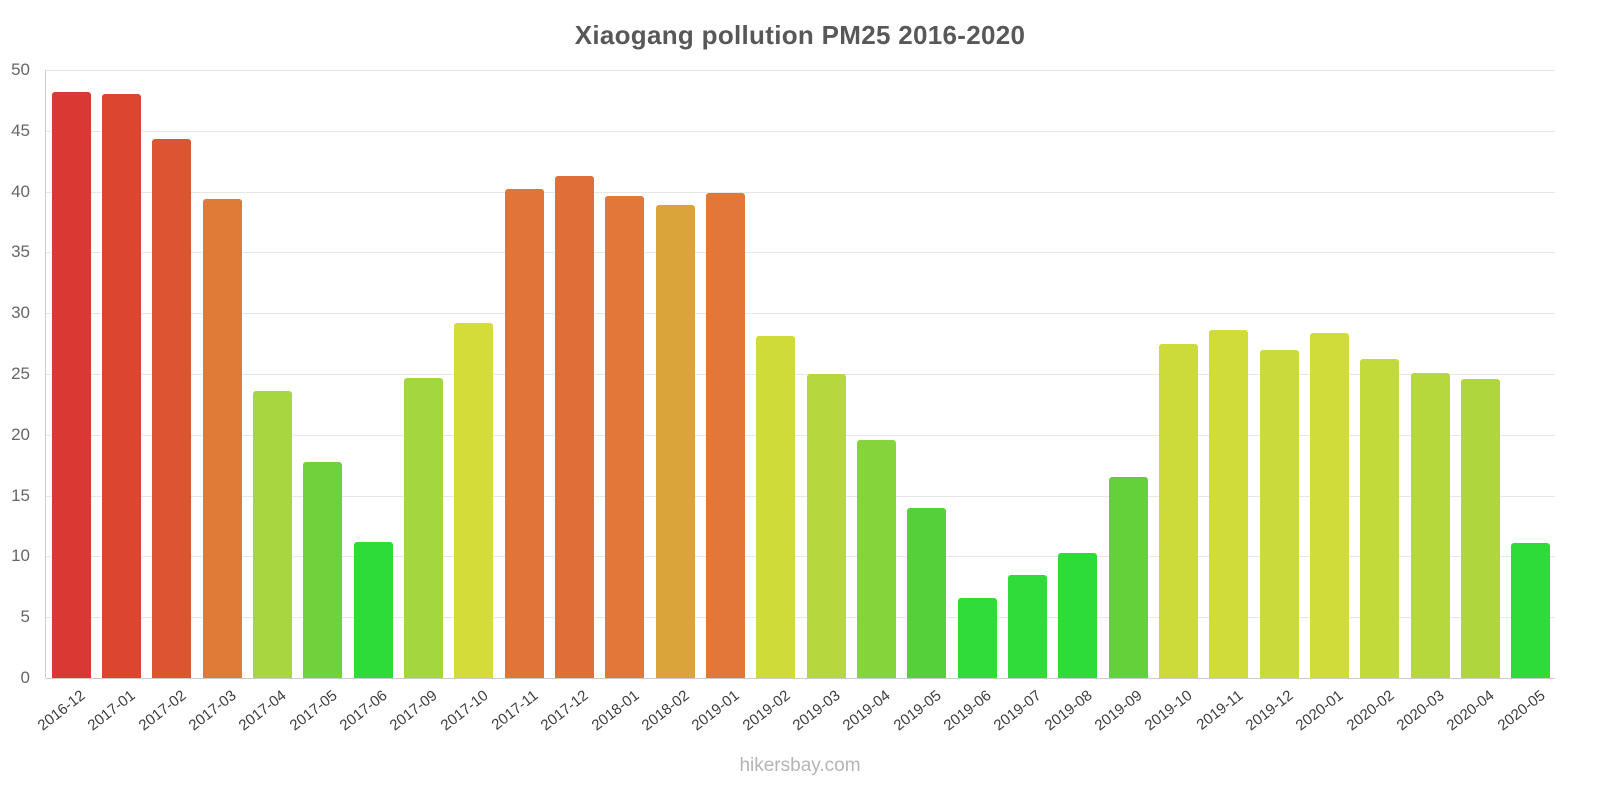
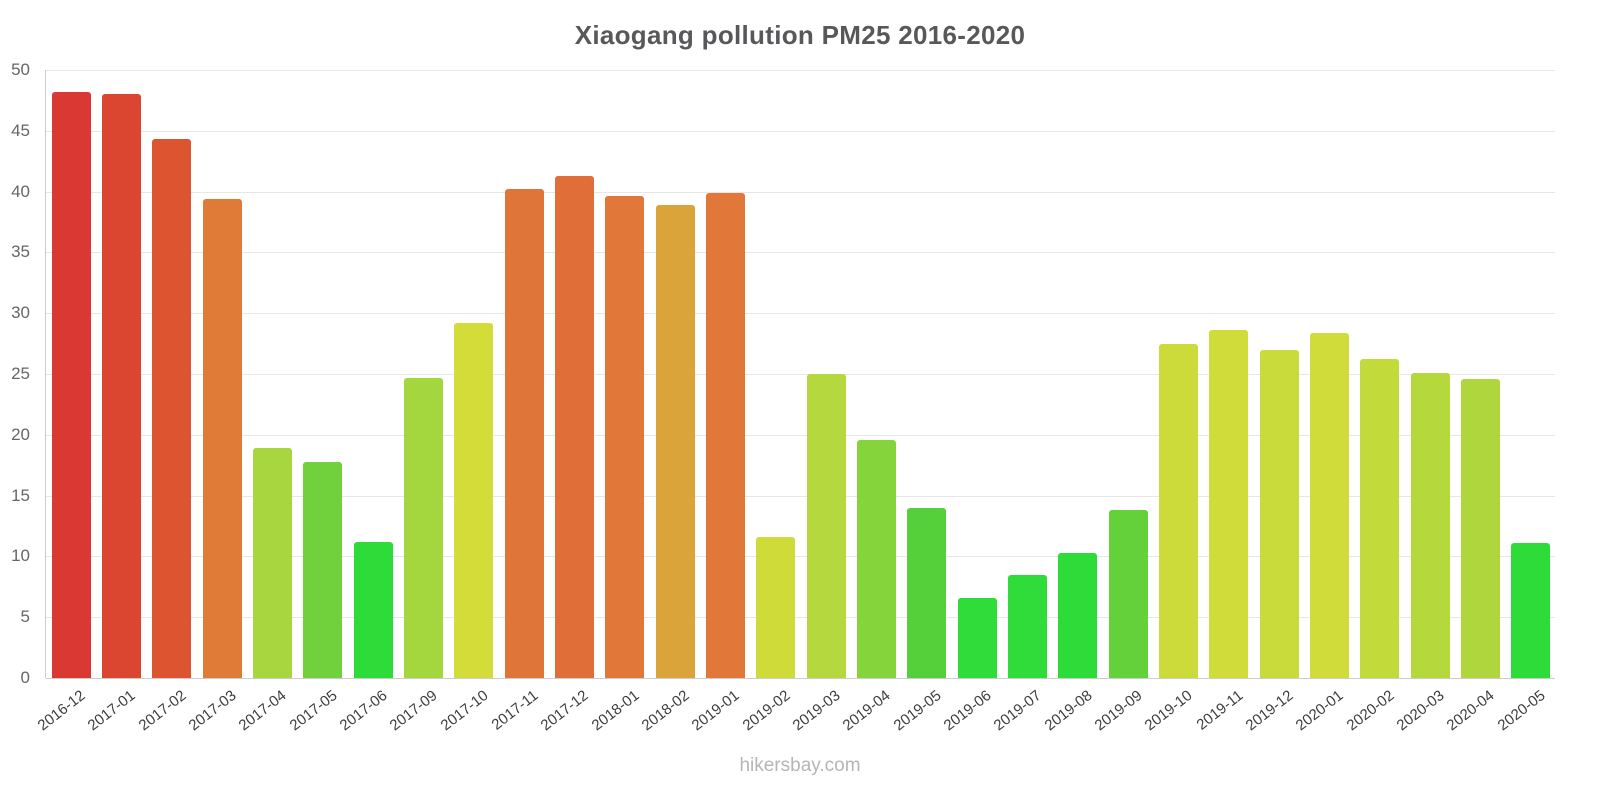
2017-04: 23.6 -> 18.9
2019-02: 28.1 -> 11.6
2019-09: 16.5 -> 13.8
